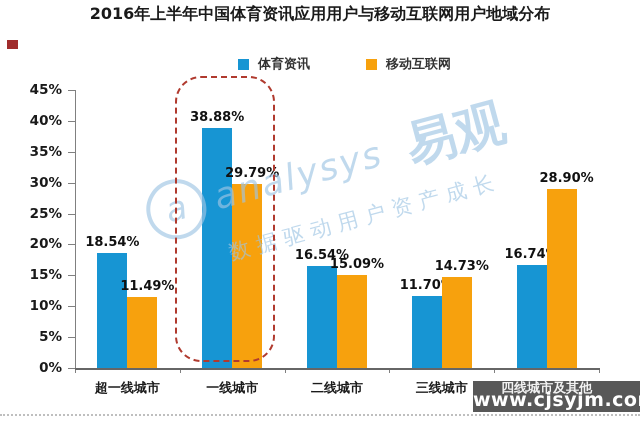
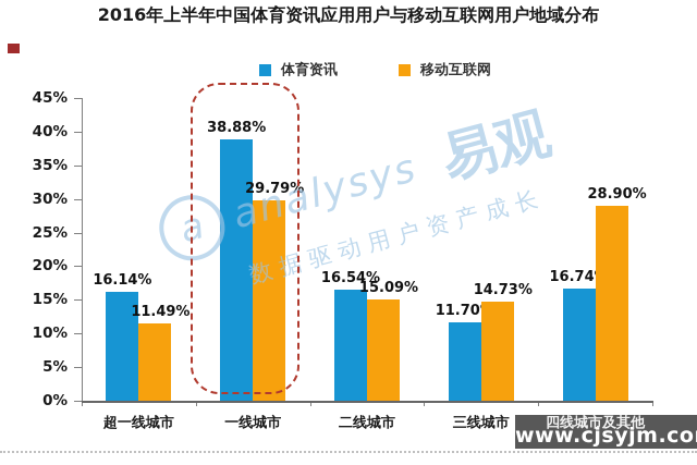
体育资讯/超一线城市: 18.54% -> 16.14%
